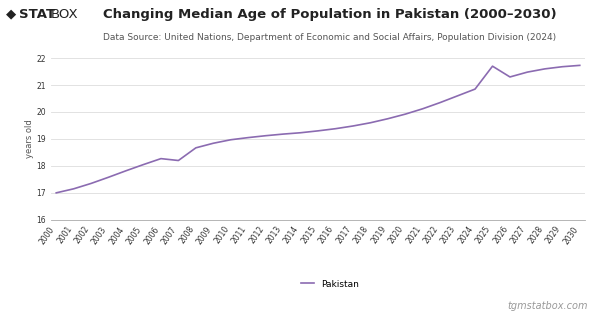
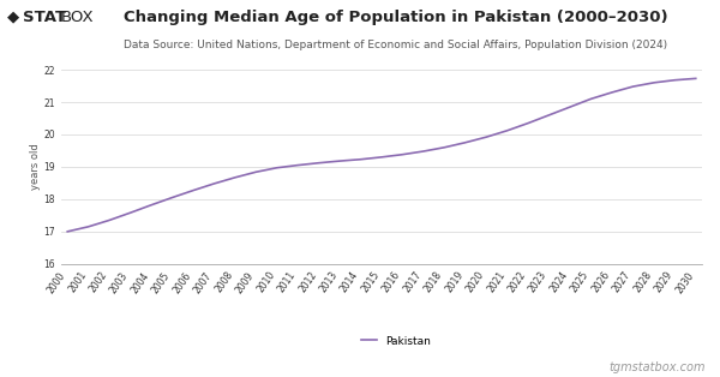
2007: 18.20 -> 18.48
2025: 21.70 -> 21.10
